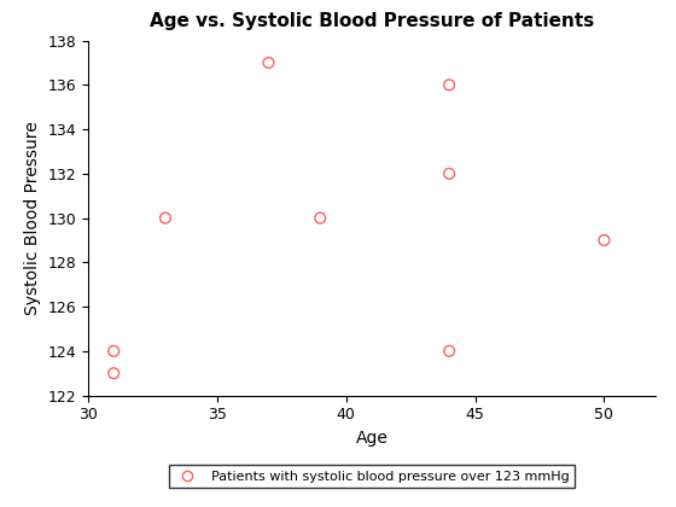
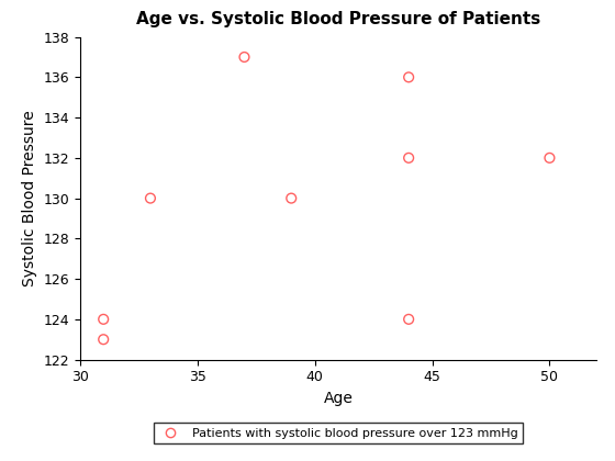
50: 129 -> 132
